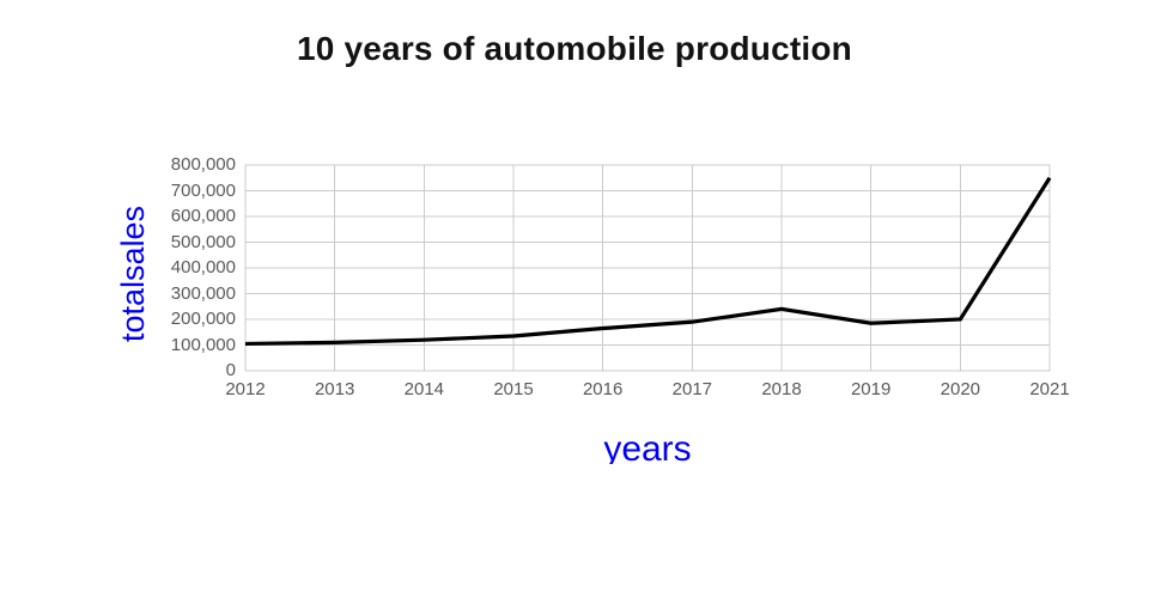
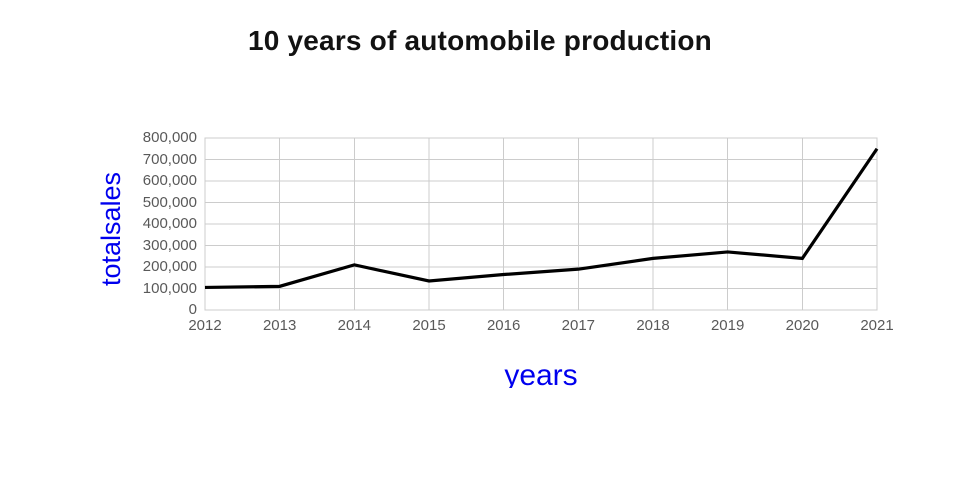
2014: 120000 -> 210000
2019: 180000 -> 270000
2020: 200000 -> 240000
